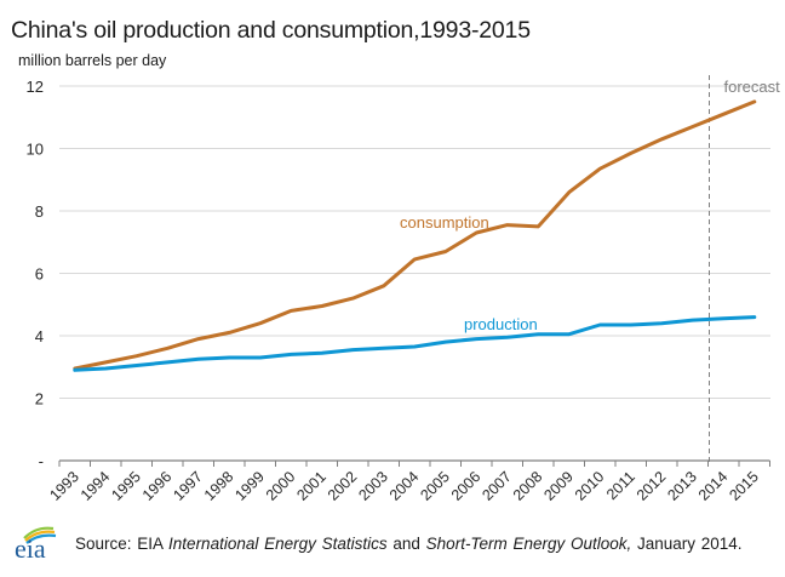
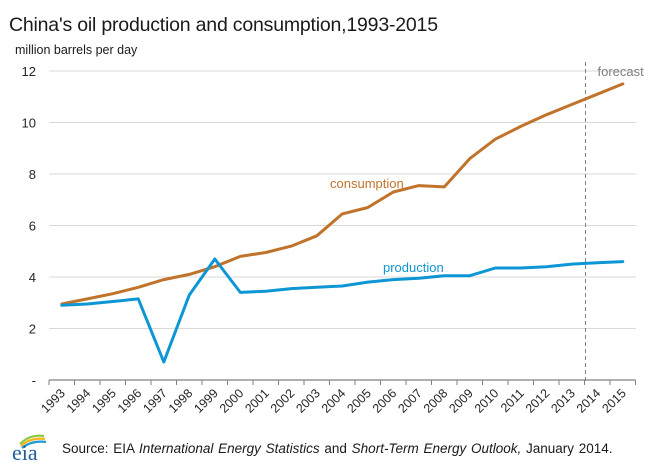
production/1997: 3.2 -> 0.7
production/1999: 3.3 -> 4.7
